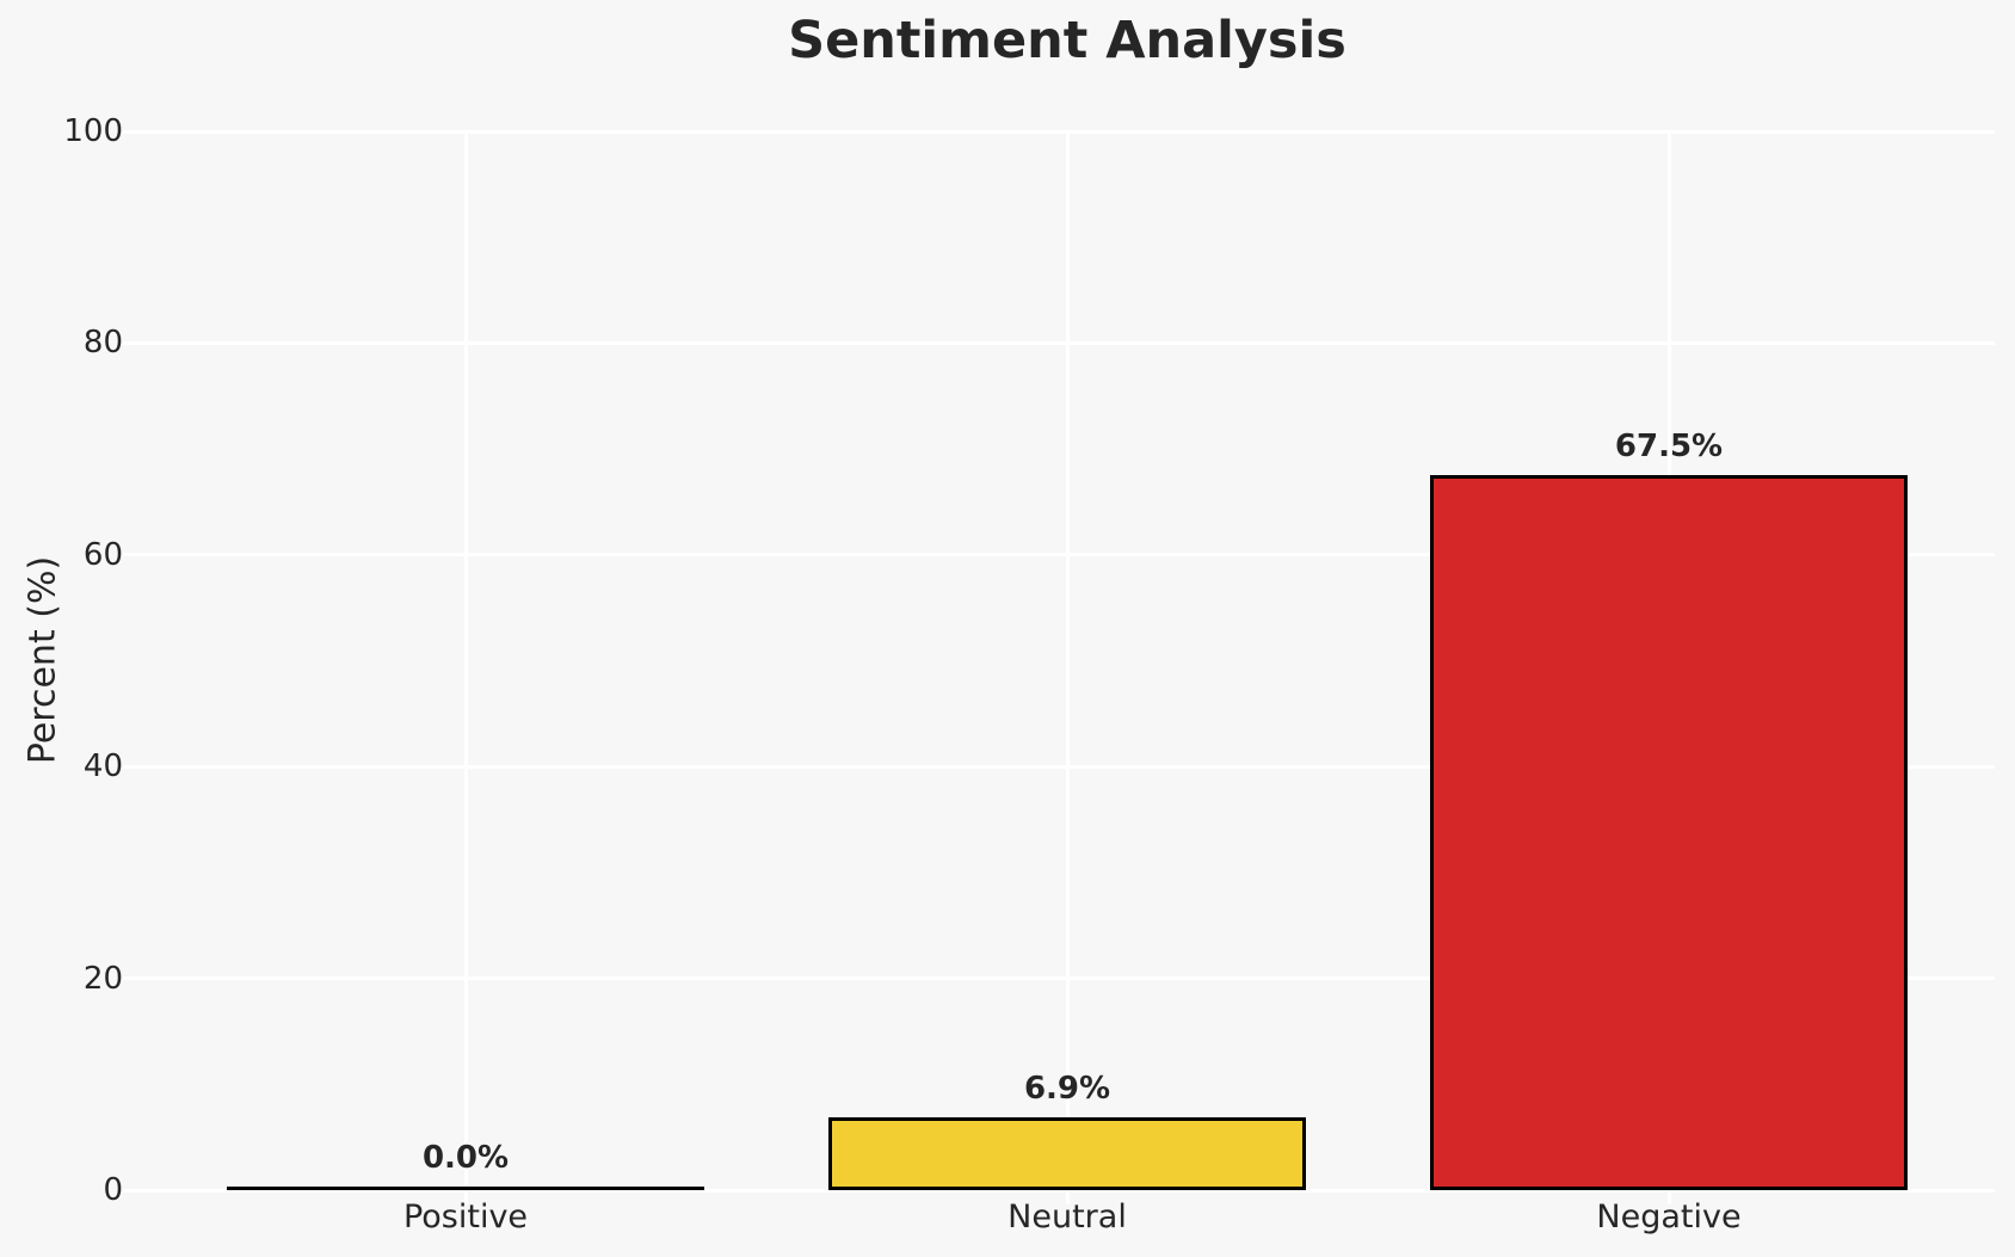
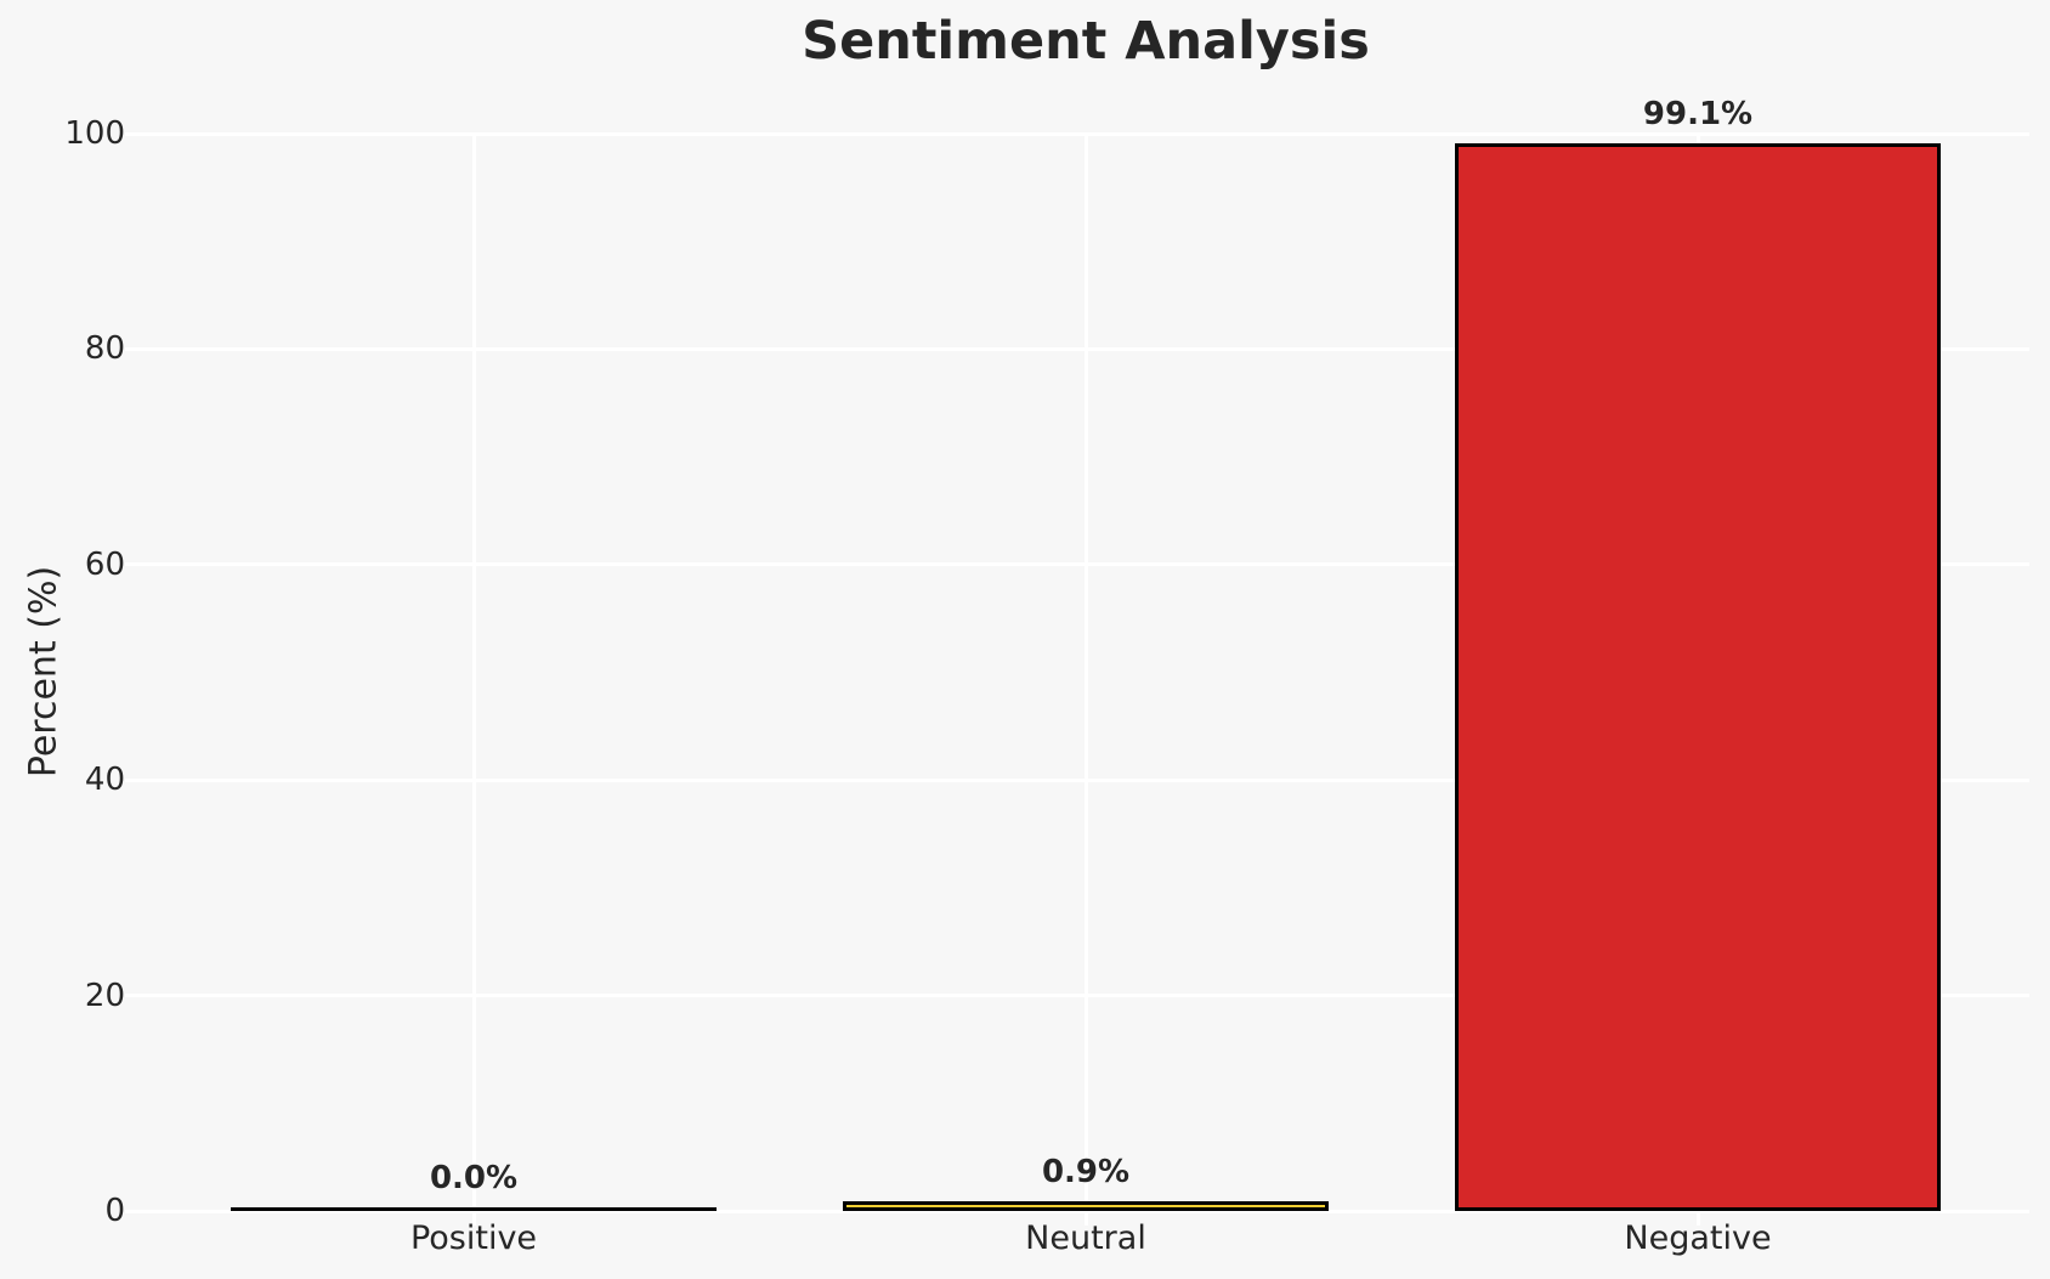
Neutral: 6.9% -> 0.9%
Negative: 67.5% -> 99.1%
